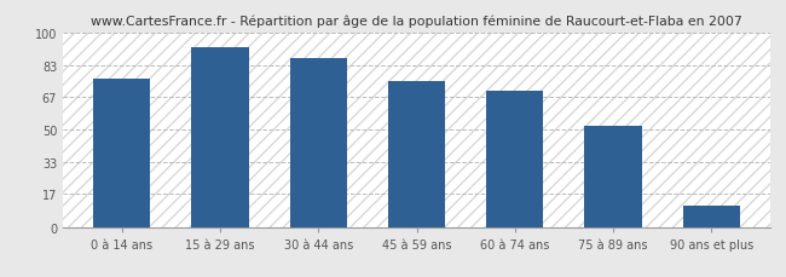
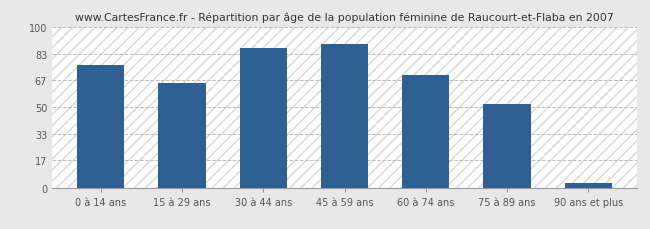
15 à 29 ans: 92 -> 65
45 à 59 ans: 75 -> 89
90 ans et plus: 11 -> 3
